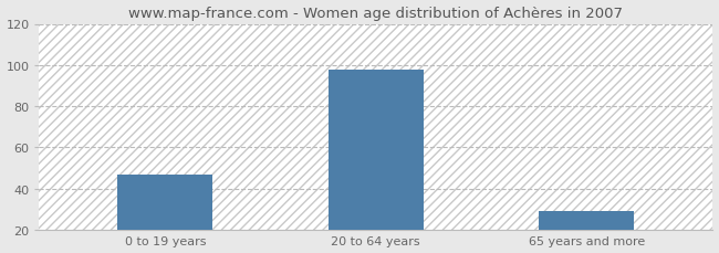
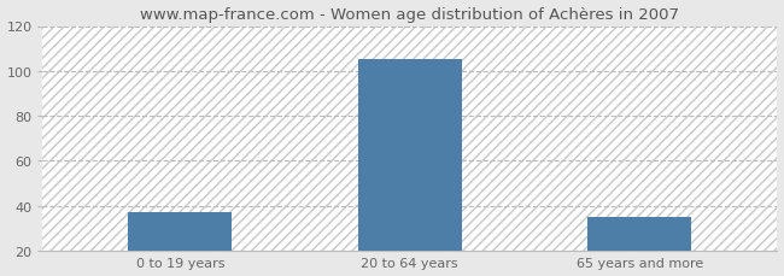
0 to 19 years: 47 -> 37
20 to 64 years: 98 -> 105
65 years and more: 29 -> 35
